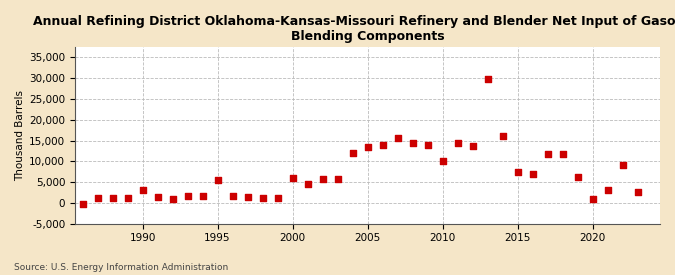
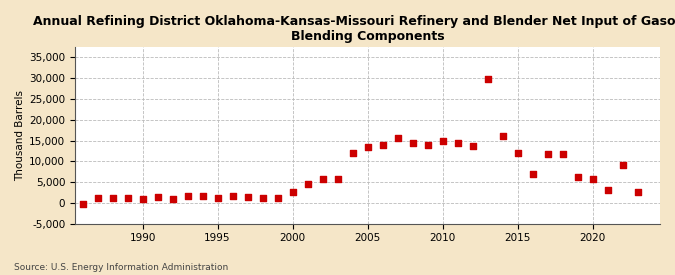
1990: 3,000 -> 1,000
1995: 5,500 -> 1,200
2000: 6,000 -> 2,600
2010: 10,000 -> 15,000
2015: 7,500 -> 12,000
2020: 1,000 -> 5,800
